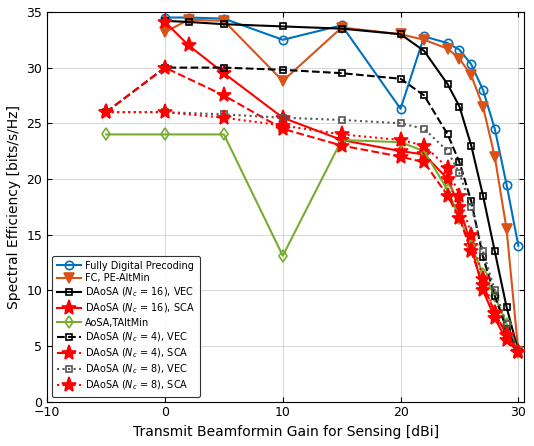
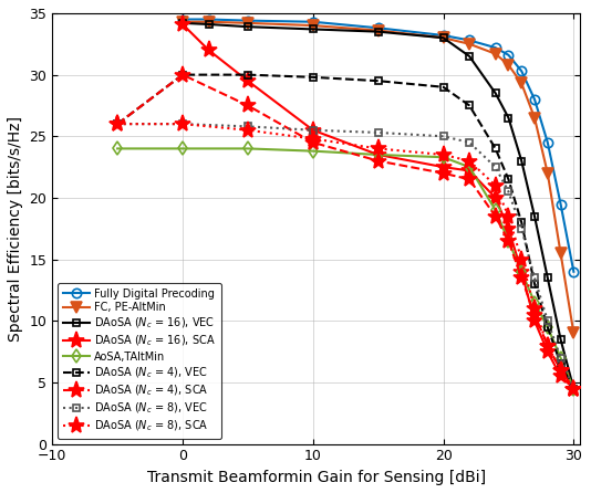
FC, PE-AltMin/0: 33.2 -> 34.3
Fully Digital Precoding/10: 32.5 -> 34.3
FC, PE-AltMin/10: 28.8 -> 34.0
AoSA,TAltMin/10: 13.1 -> 23.8
Fully Digital Precoding/20: 26.3 -> 33.2
FC, PE-AltMin/30: 4.5 -> 9.0
